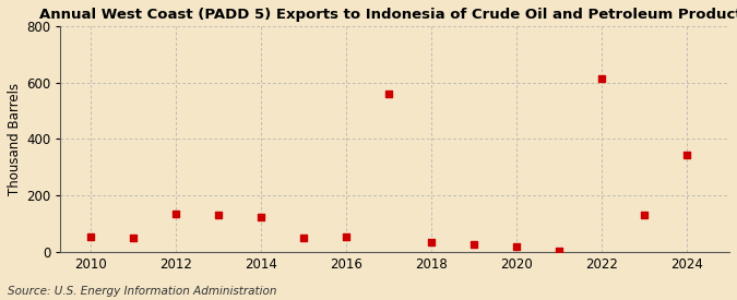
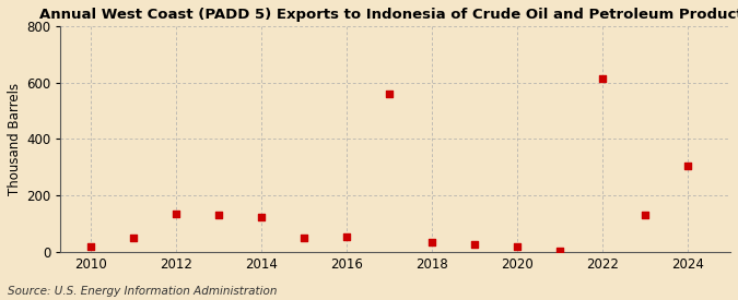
2010: 55 -> 20
2024: 345 -> 305
